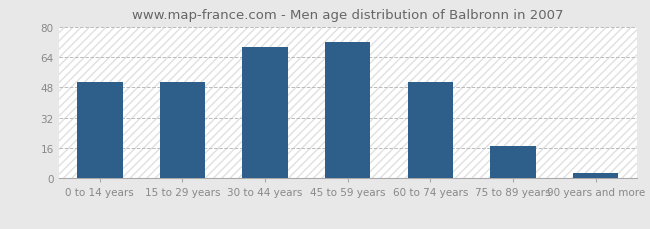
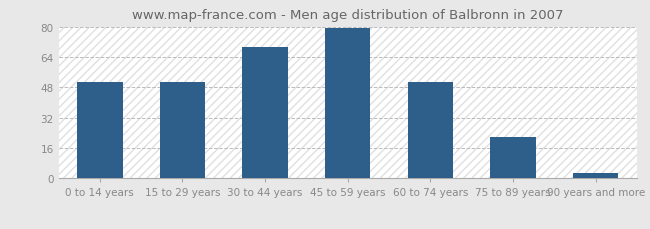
45 to 59 years: 72 -> 79
75 to 89 years: 17 -> 22
